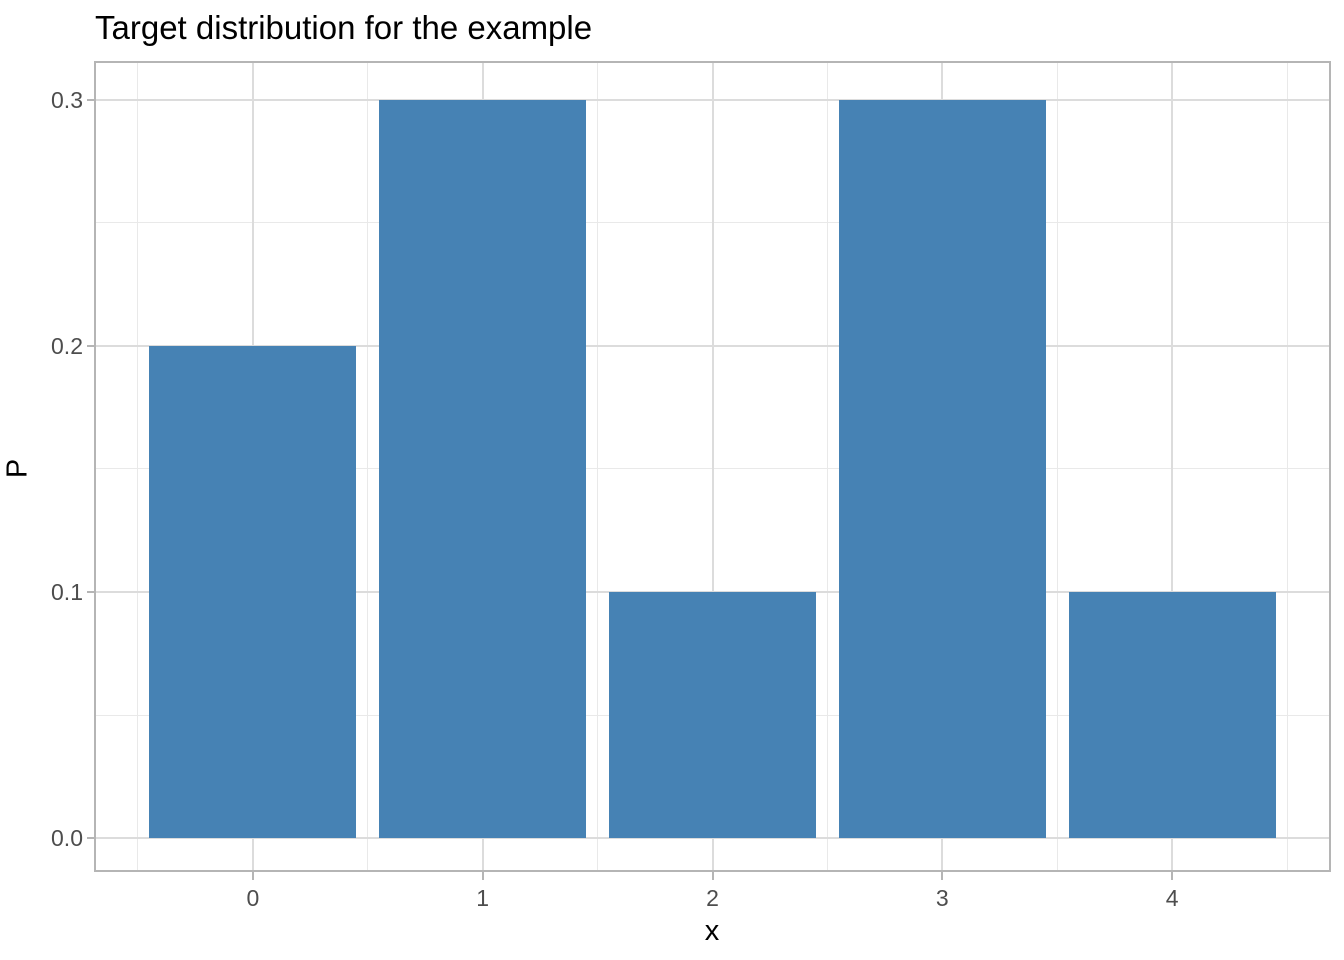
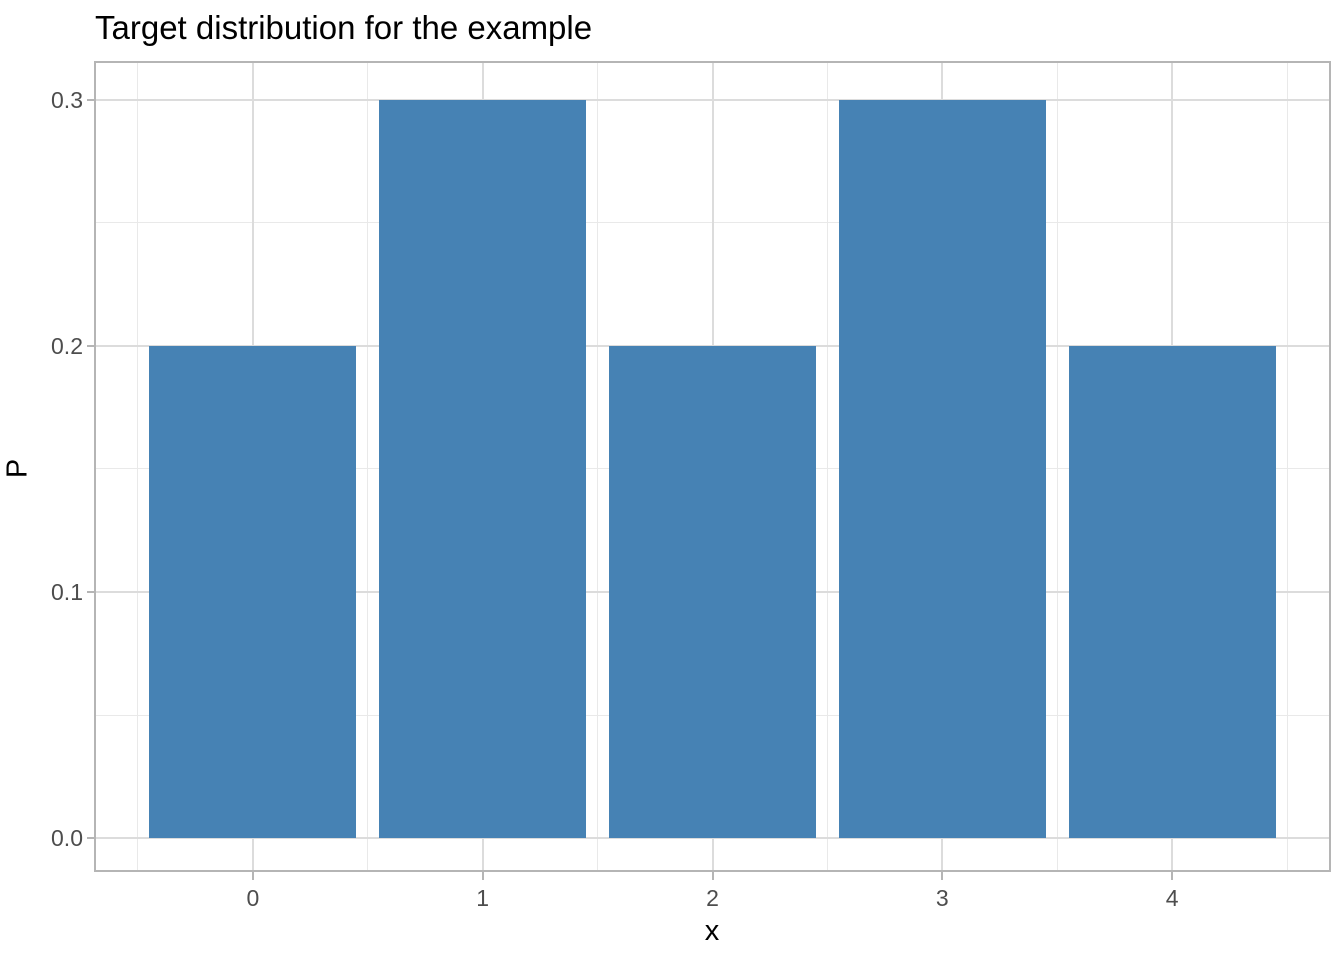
2: 0.1 -> 0.2
4: 0.1 -> 0.2
